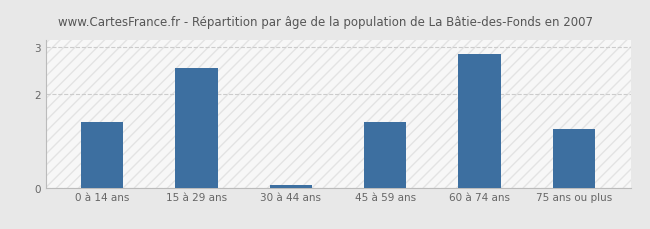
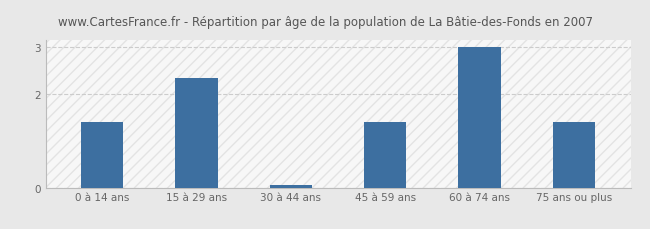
15 à 29 ans: 2.55 -> 2.35
60 à 74 ans: 2.85 -> 3.00
75 ans ou plus: 1.25 -> 1.40
